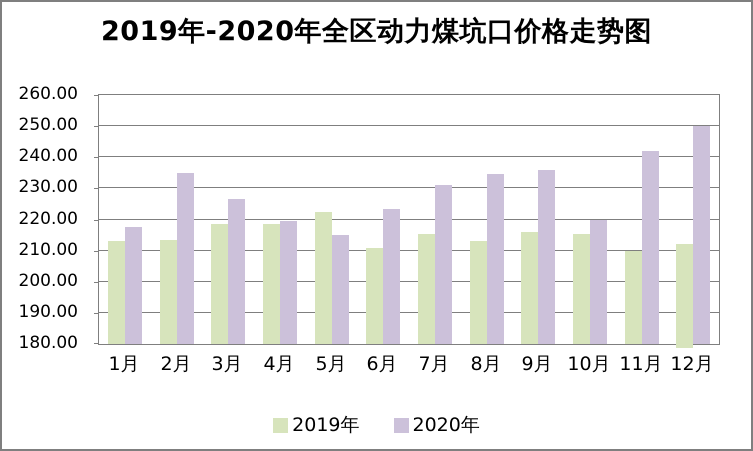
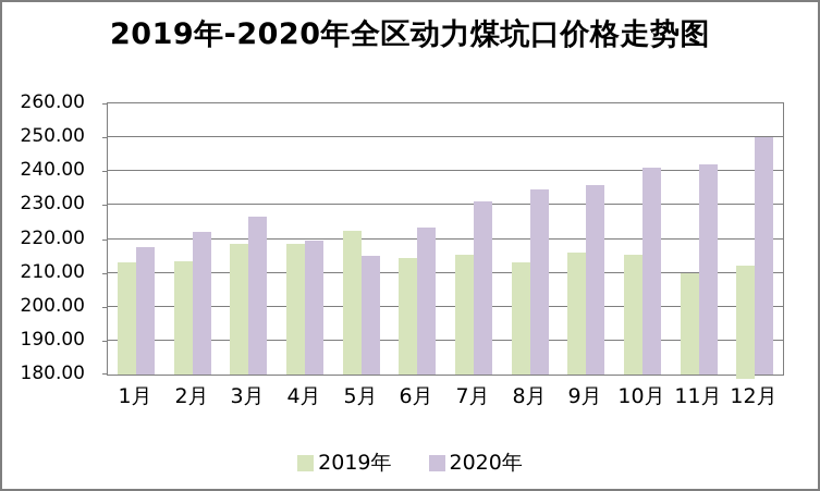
2020年/2月: 235 -> 222
2019年/6月: 211 -> 214
2020年/10月: 220 -> 241
